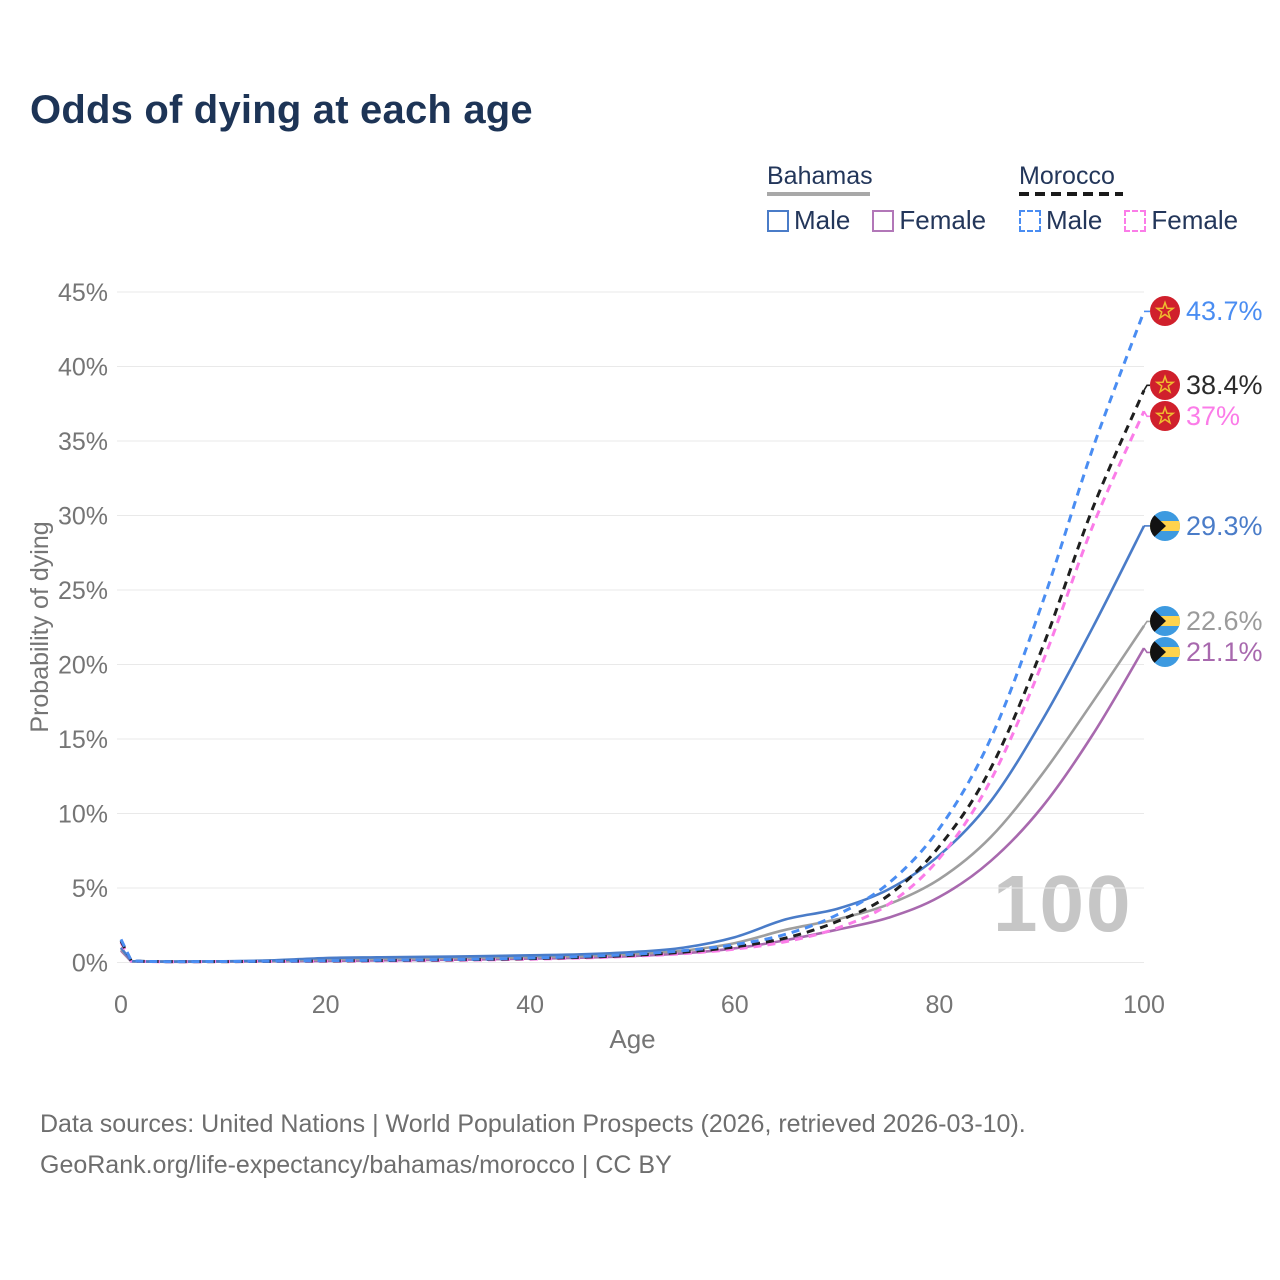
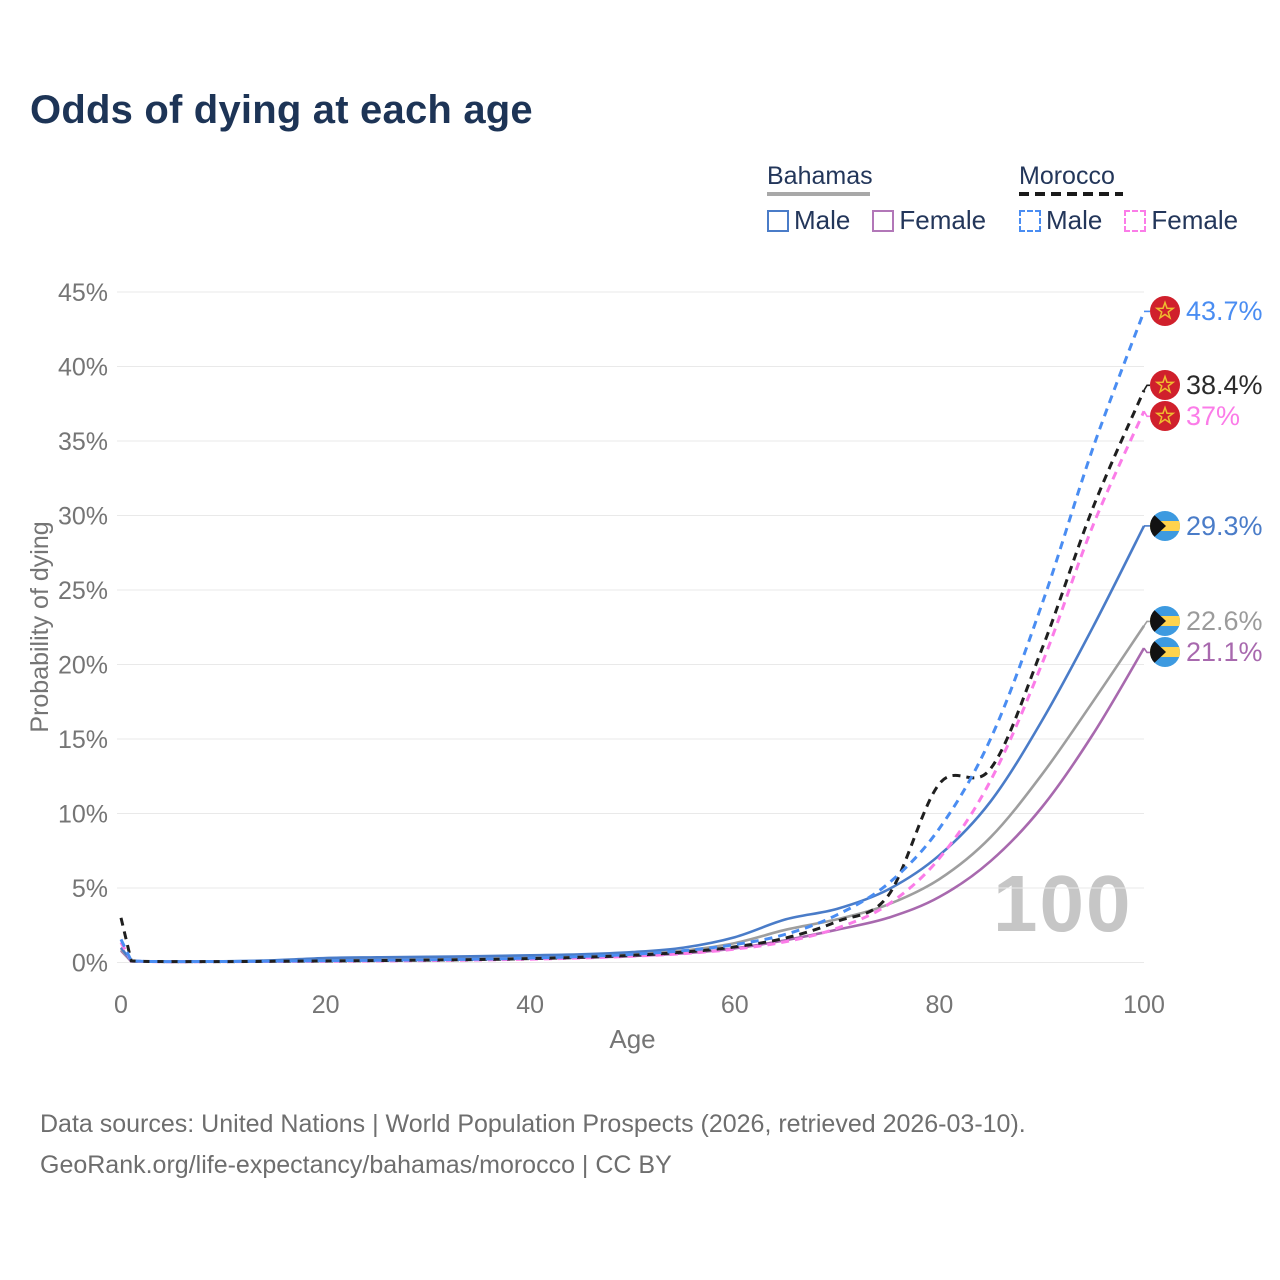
Morocco/0: 1.4% -> 3.0%
Morocco/80: 7.8% -> 12.0%
